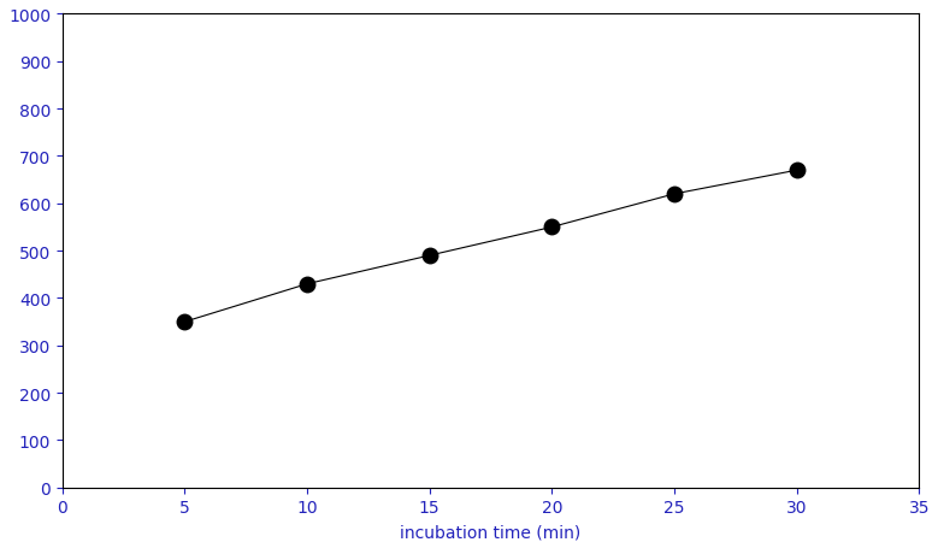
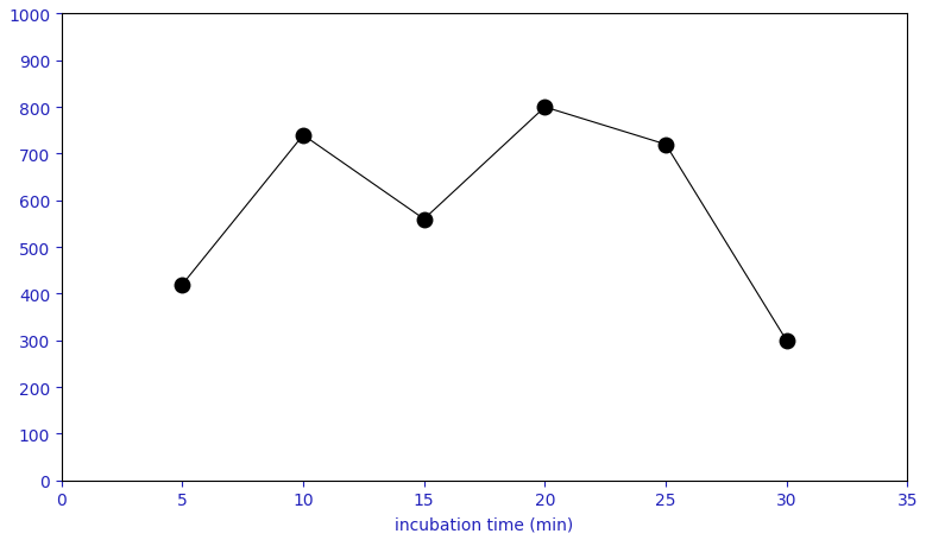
5: 350 -> 420
10: 430 -> 740
15: 490 -> 560
20: 550 -> 800
25: 620 -> 720
30: 670 -> 300
